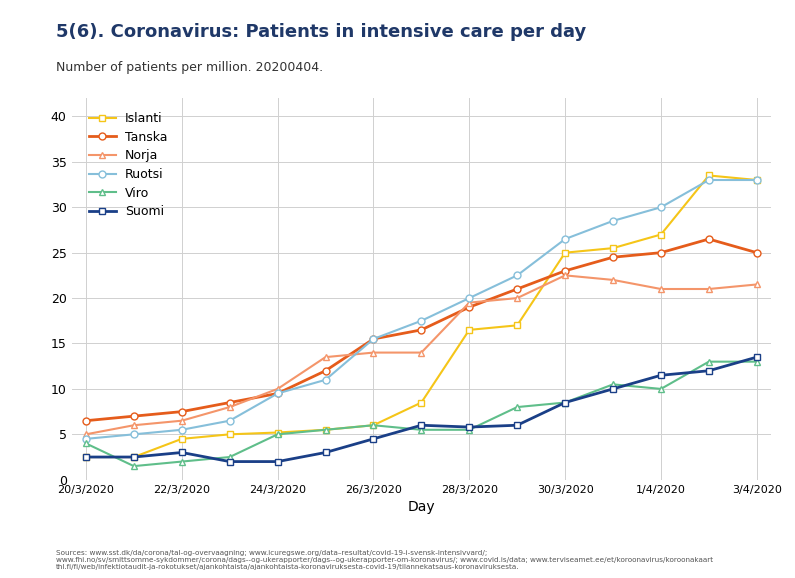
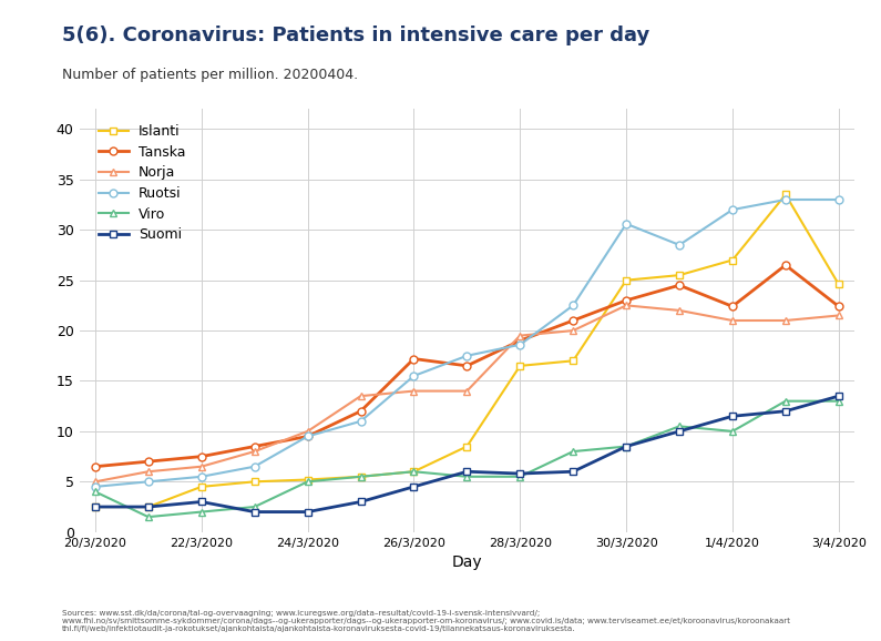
Tanska/26/3/2020: 15.5 -> 17.2
Ruotsi/28/3/2020: 20.0 -> 18.6
Ruotsi/30/3/2020: 26.5 -> 30.6
Tanska/1/4/2020: 25.0 -> 22.4
Ruotsi/1/4/2020: 30.0 -> 32.0
Islanti/3/4/2020: 33.0 -> 24.6
Tanska/3/4/2020: 25.0 -> 22.4
